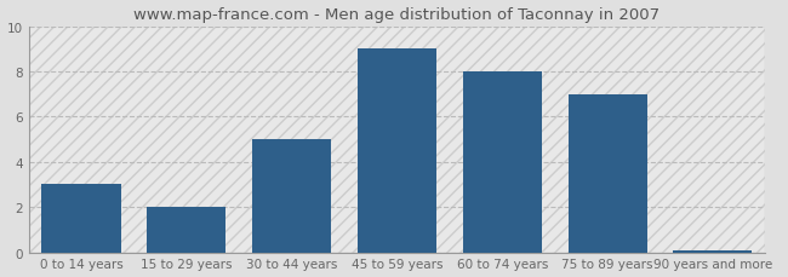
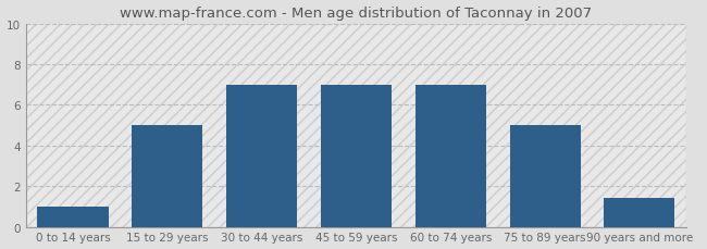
0 to 14 years: 3.0 -> 1.0
15 to 29 years: 2.0 -> 5.0
30 to 44 years: 5.0 -> 7.0
45 to 59 years: 9.0 -> 7.0
60 to 74 years: 8.0 -> 7.0
75 to 89 years: 7.0 -> 5.0
90 years and more: 0.1 -> 1.4
